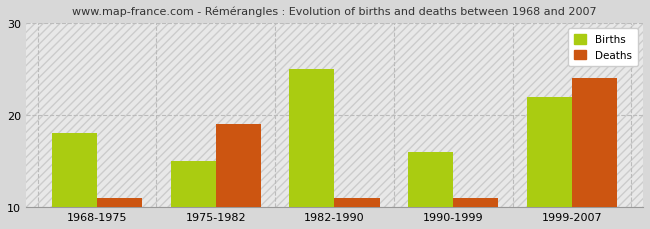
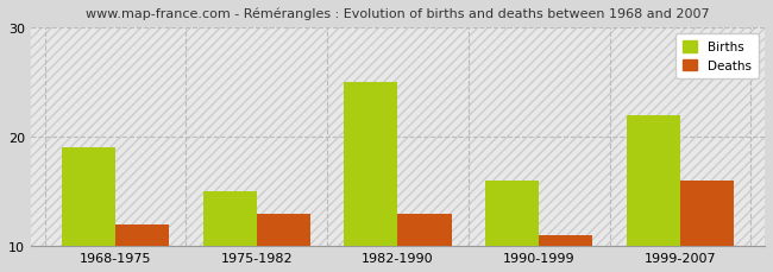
Births/1968-1975: 18 -> 19
Deaths/1968-1975: 11 -> 12
Deaths/1975-1982: 19 -> 13
Deaths/1982-1990: 11 -> 13
Deaths/1999-2007: 24 -> 16
